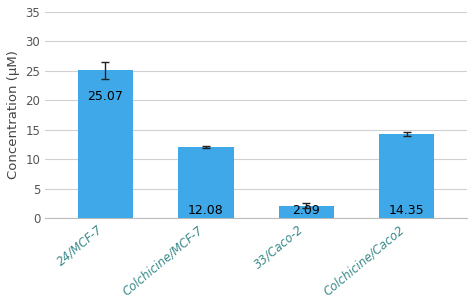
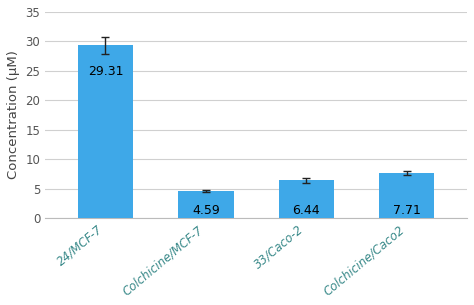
24/MCF-7: 25.07 -> 29.31
Colchicine/MCF-7: 12.08 -> 4.59
33/Caco-2: 2.09 -> 6.44
Colchicine/Caco2: 14.35 -> 7.71
